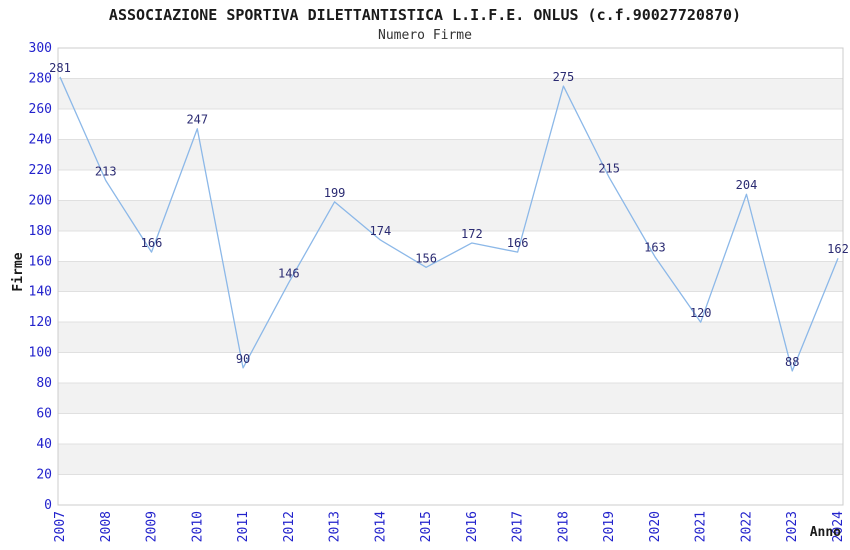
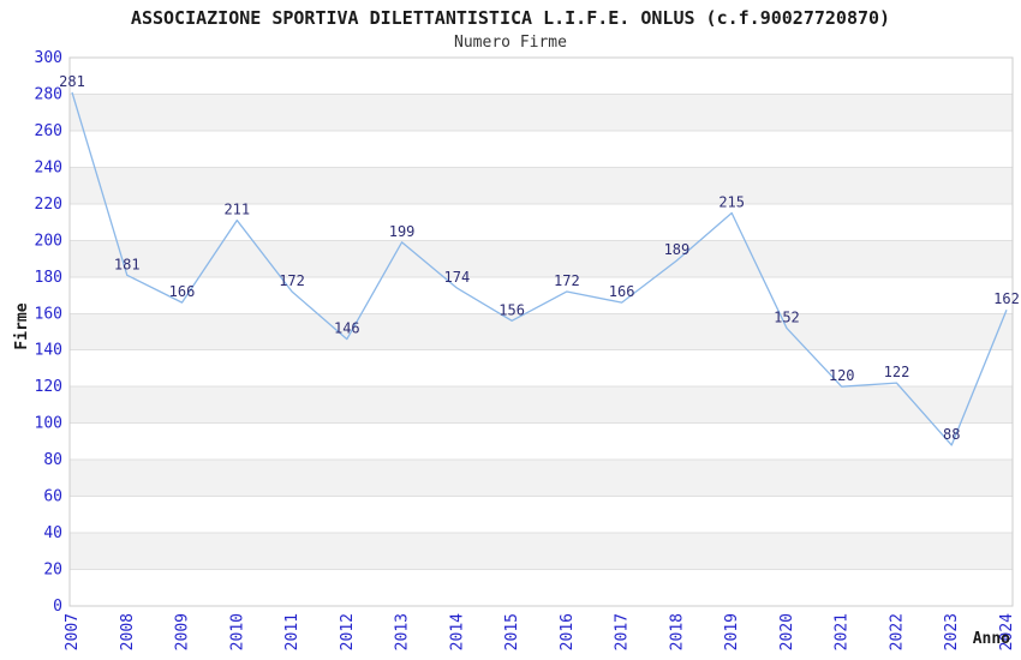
2008: 213 -> 181
2010: 247 -> 211
2011: 90 -> 172
2018: 275 -> 189
2020: 163 -> 152
2022: 204 -> 122
